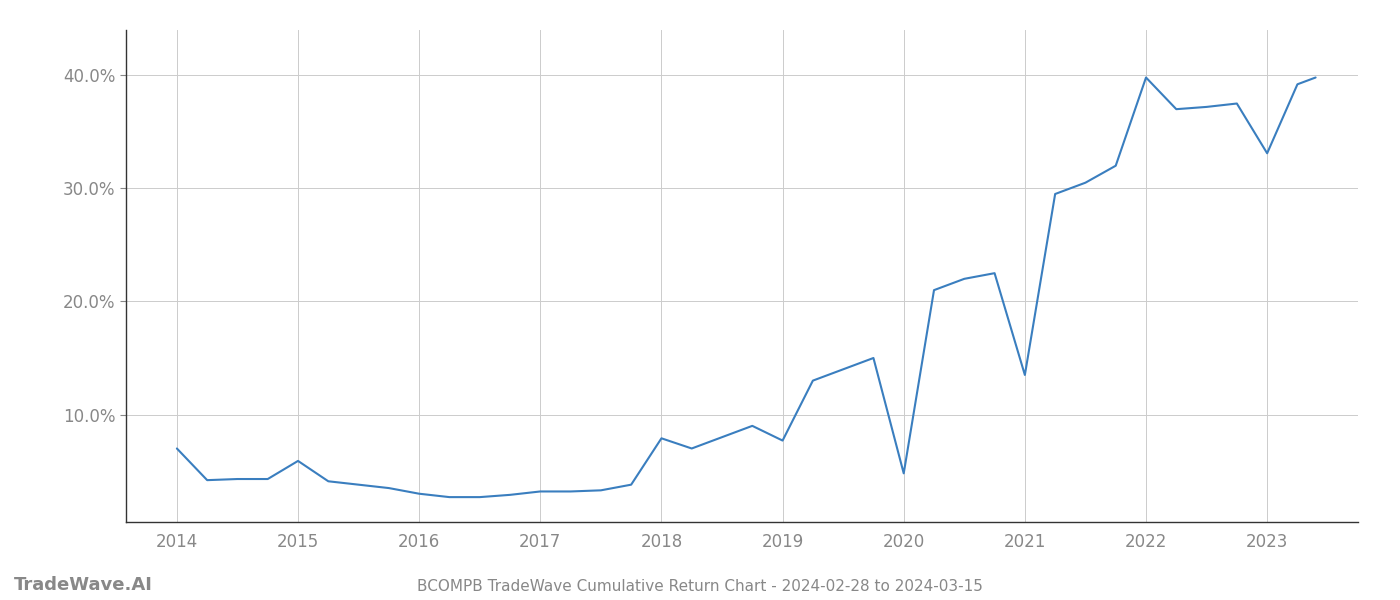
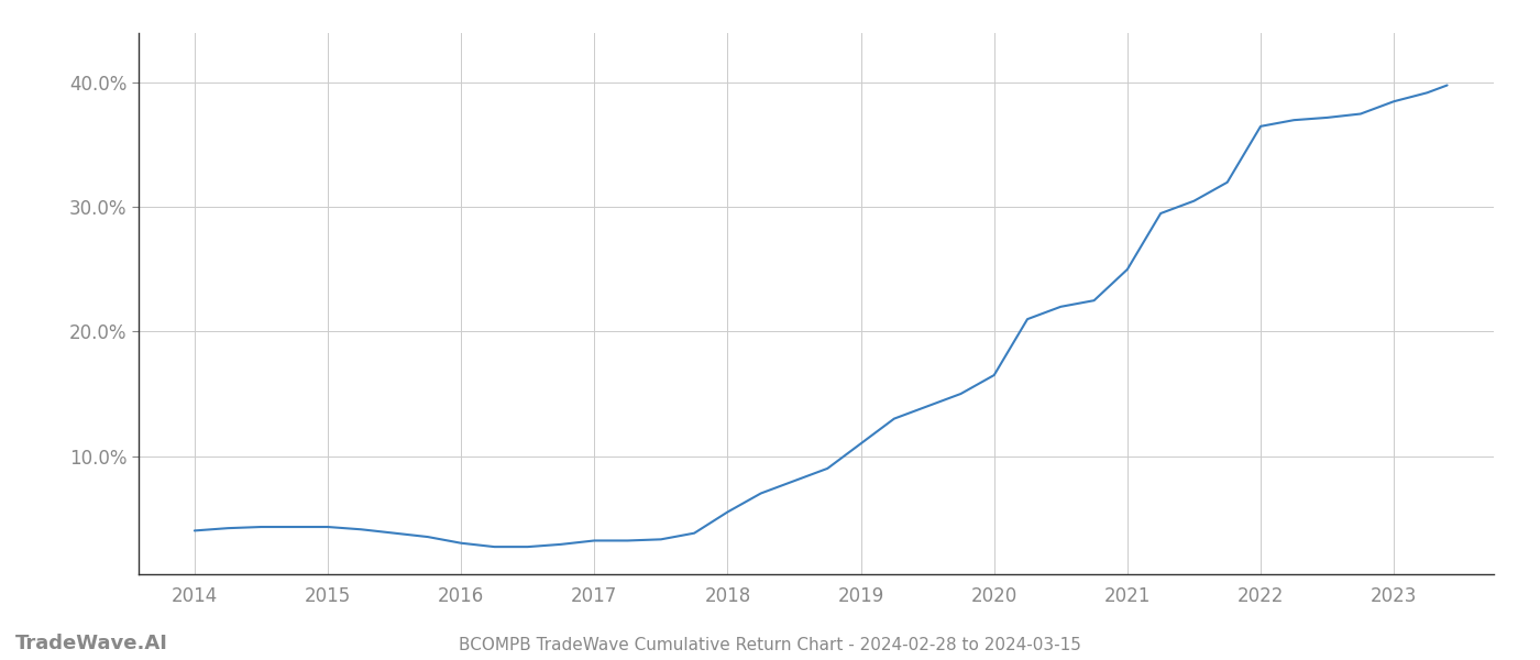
2014: 7.0% -> 4.0%
2015: 5.9% -> 4.3%
2018: 7.9% -> 5.5%
2019: 7.7% -> 11.0%
2020: 4.8% -> 16.5%
2021: 13.5% -> 25.0%
2022: 39.8% -> 36.5%
2023: 33.1% -> 38.5%
